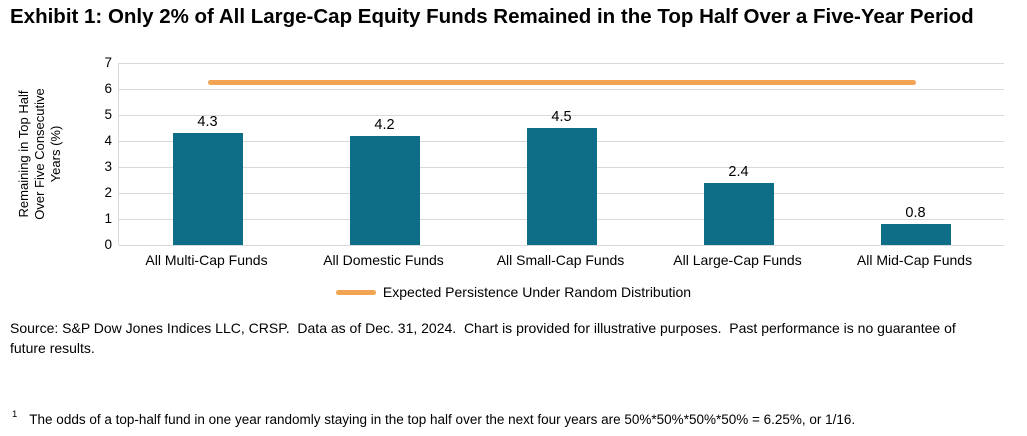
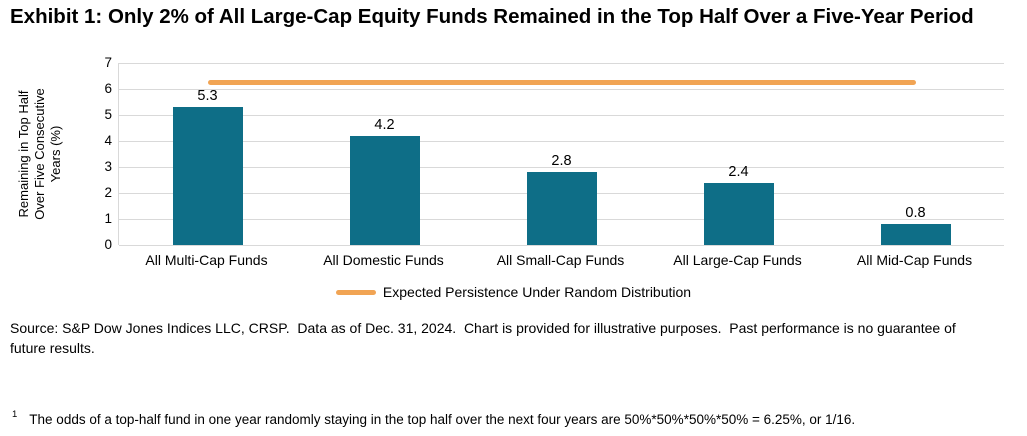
All Multi-Cap Funds: 4.3 -> 5.3
All Small-Cap Funds: 4.5 -> 2.8
